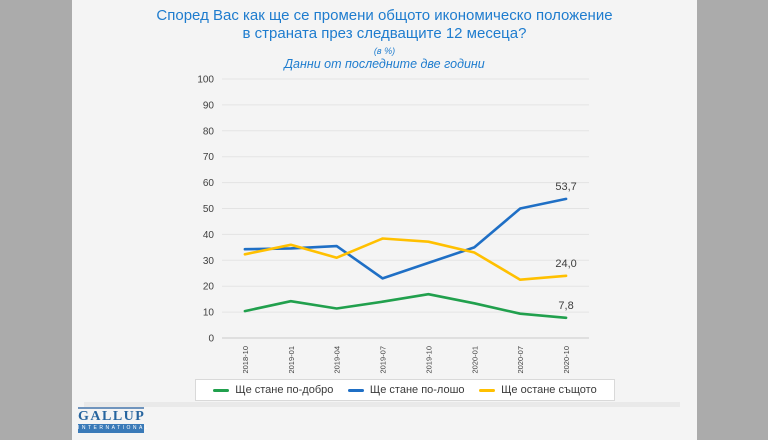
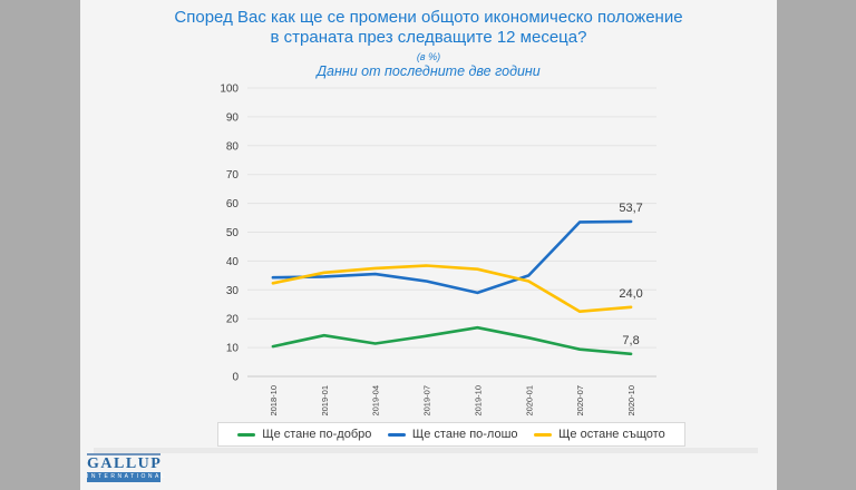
Ще остане същото/2019-04: 31 -> 38
Ще стане по-лошо/2019-07: 23 -> 33
Ще стане по-лошо/2020-07: 50 -> 54
